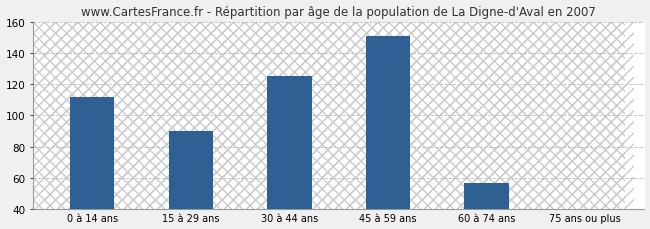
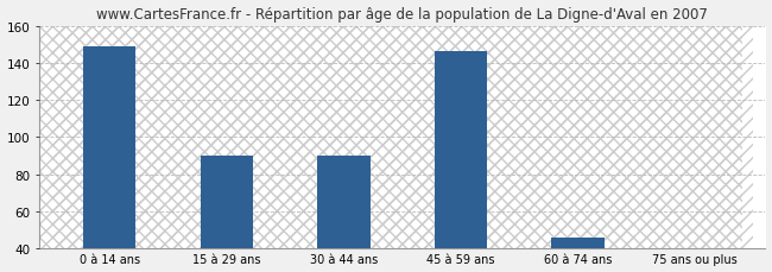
0 à 14 ans: 112 -> 149
30 à 44 ans: 125 -> 90
45 à 59 ans: 151 -> 146
60 à 74 ans: 57 -> 46
